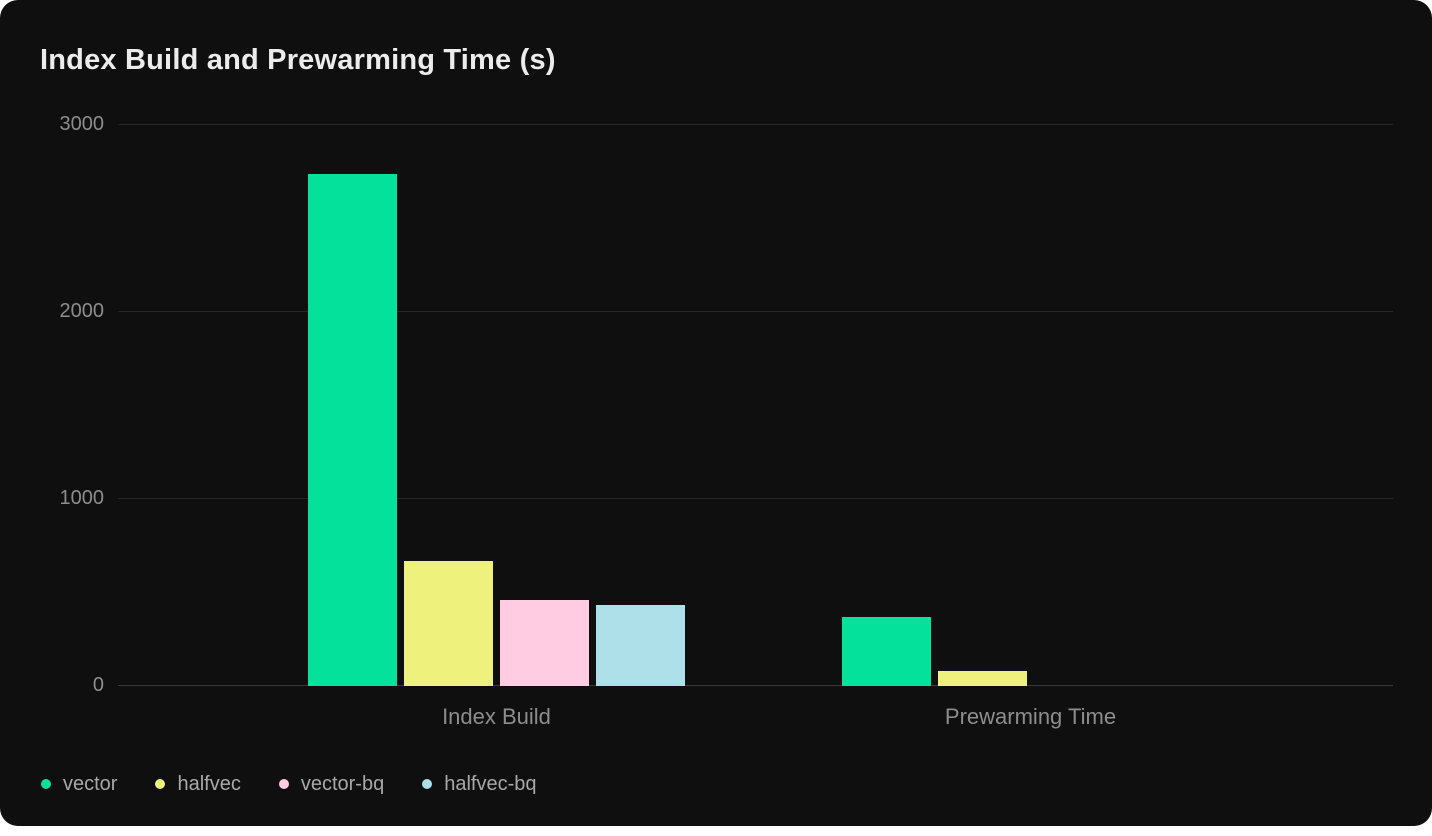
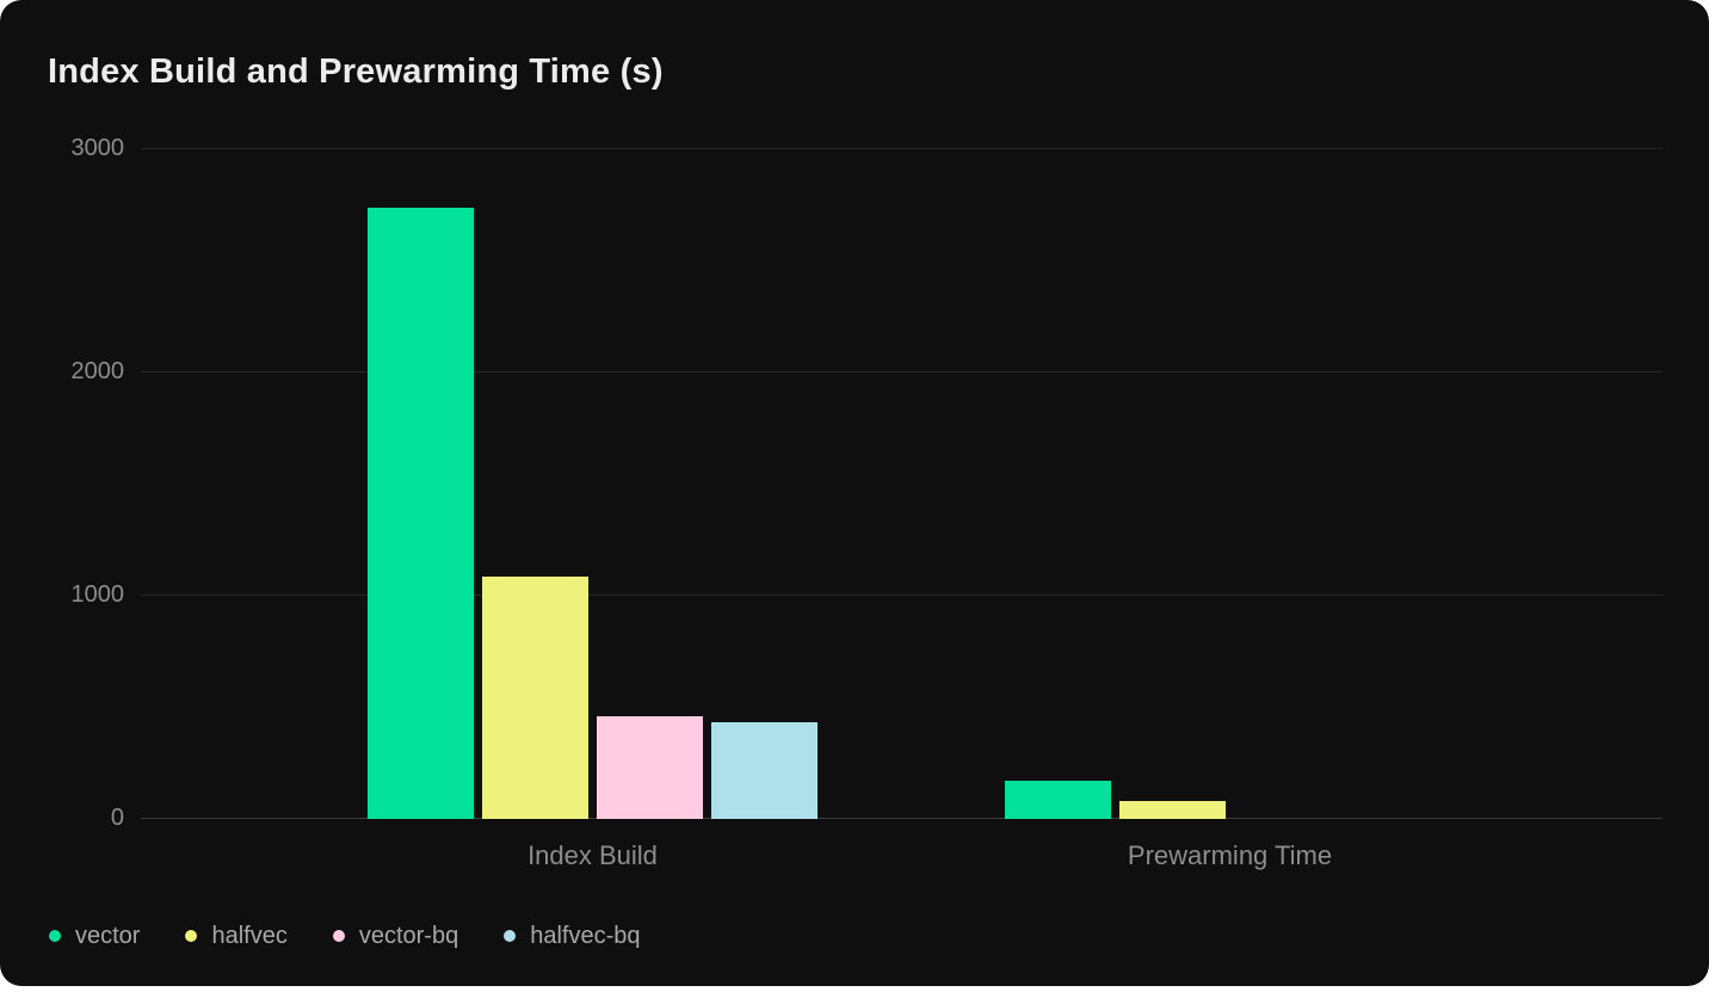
halfvec/Index Build: 670 -> 1080
vector/Prewarming Time: 370 -> 170
